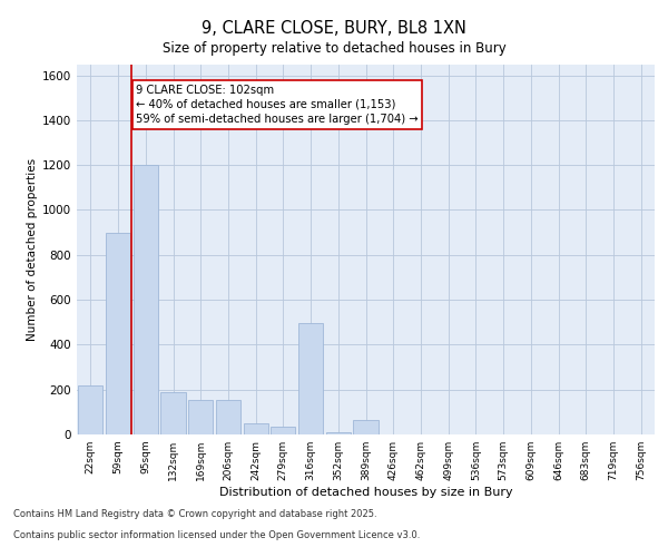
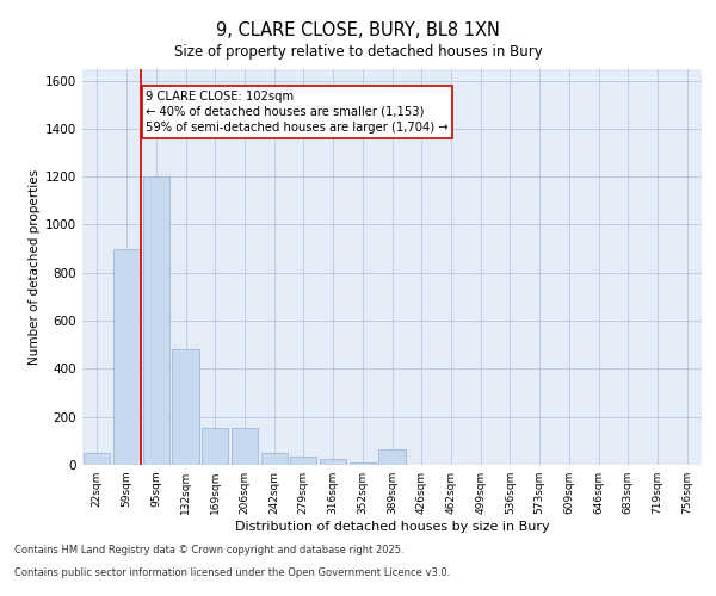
22sqm: 220 -> 50
132sqm: 190 -> 480
316sqm: 495 -> 25
